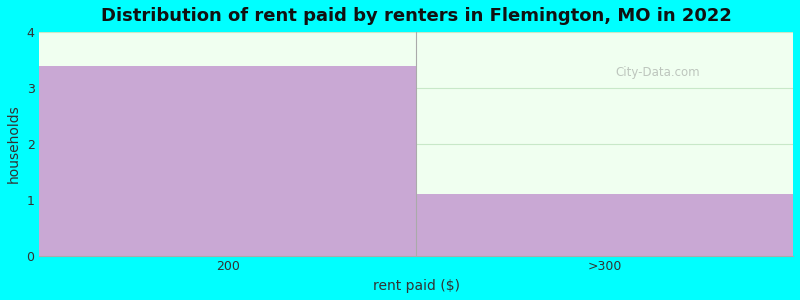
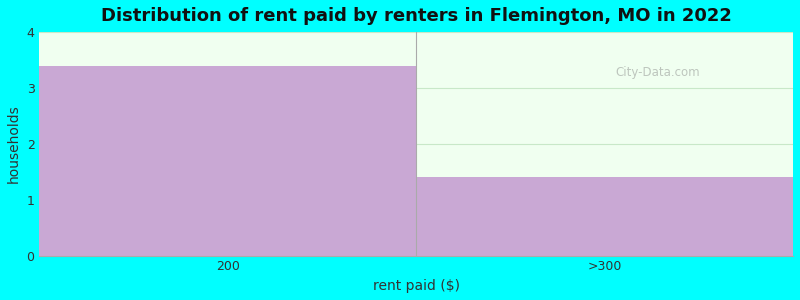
>300: 1.1 -> 1.4
